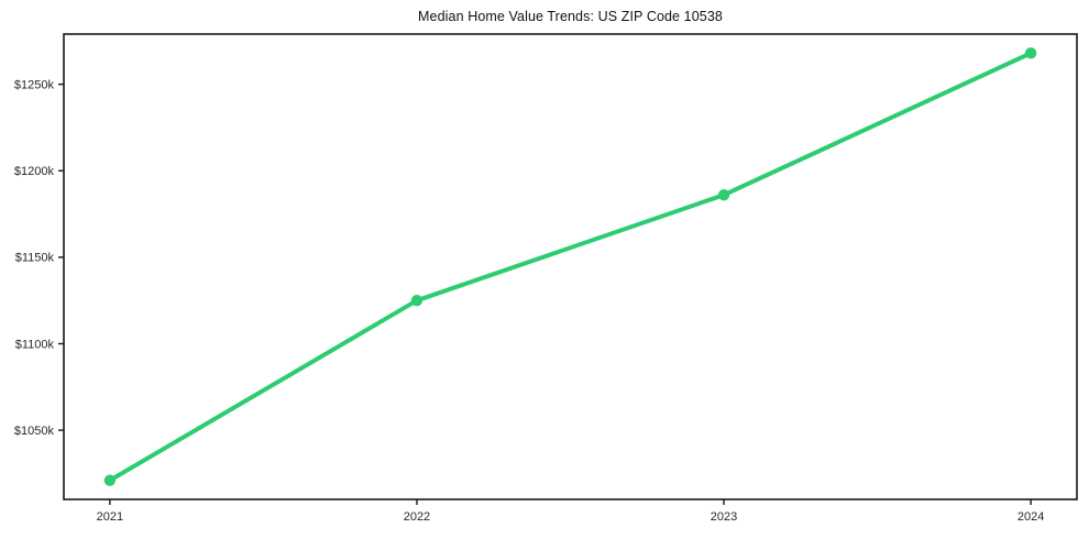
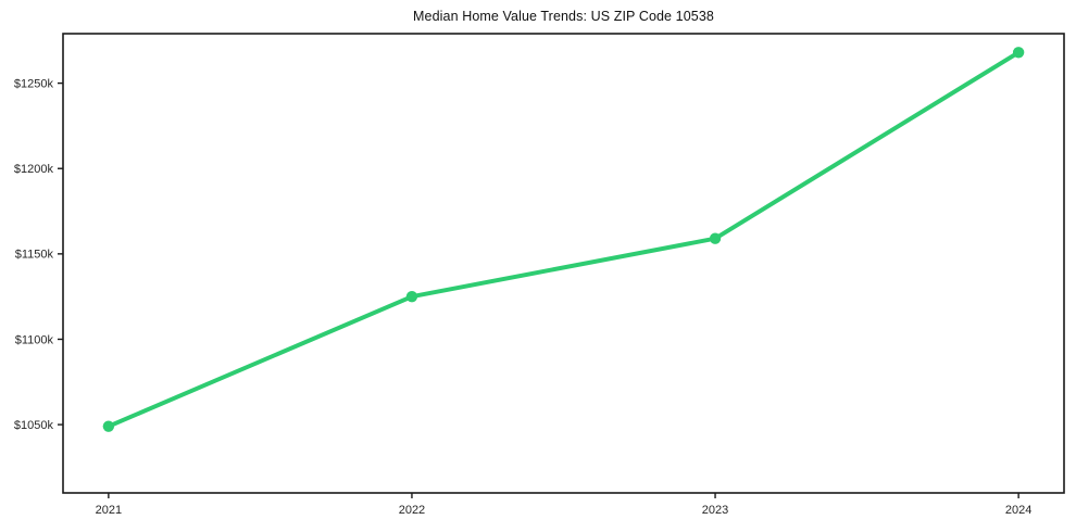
2021: $1021k -> $1049k
2023: $1186k -> $1159k
